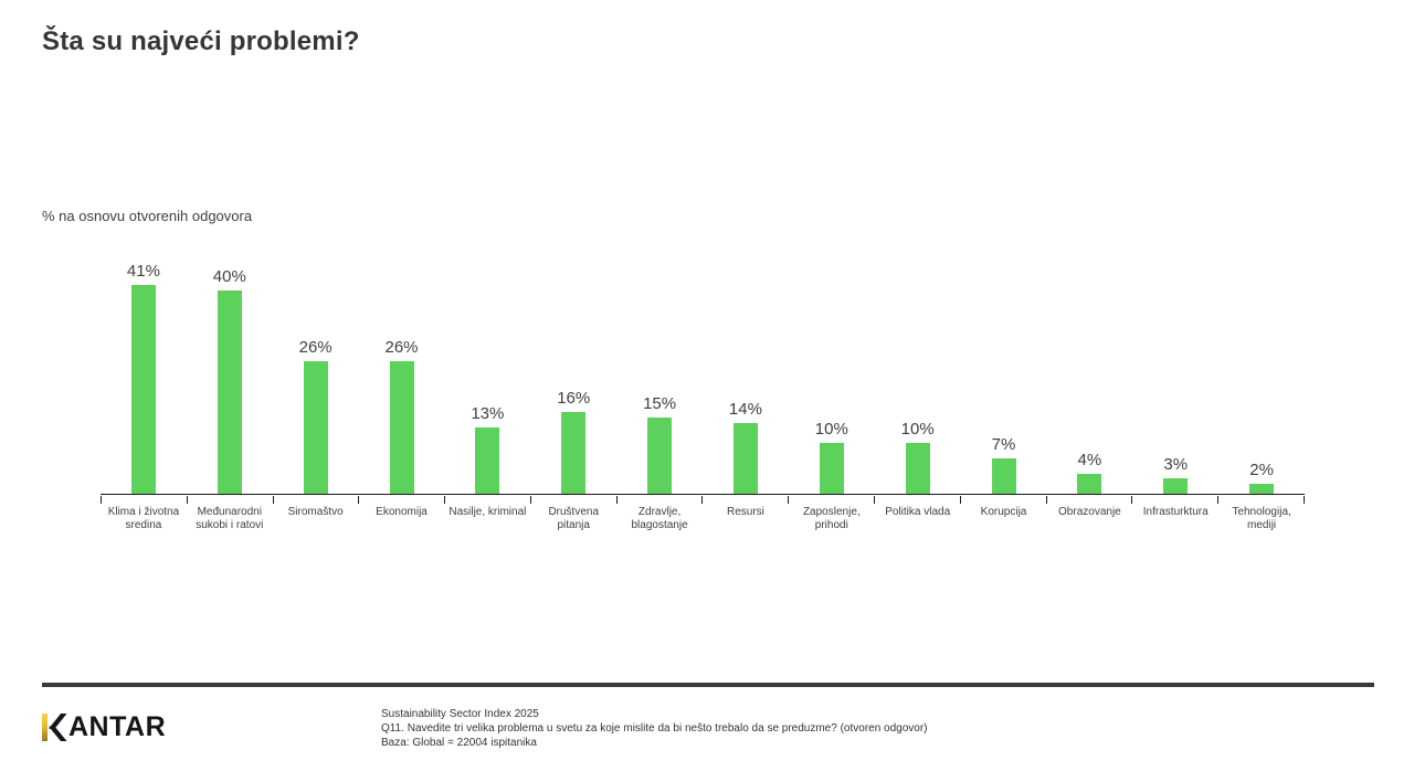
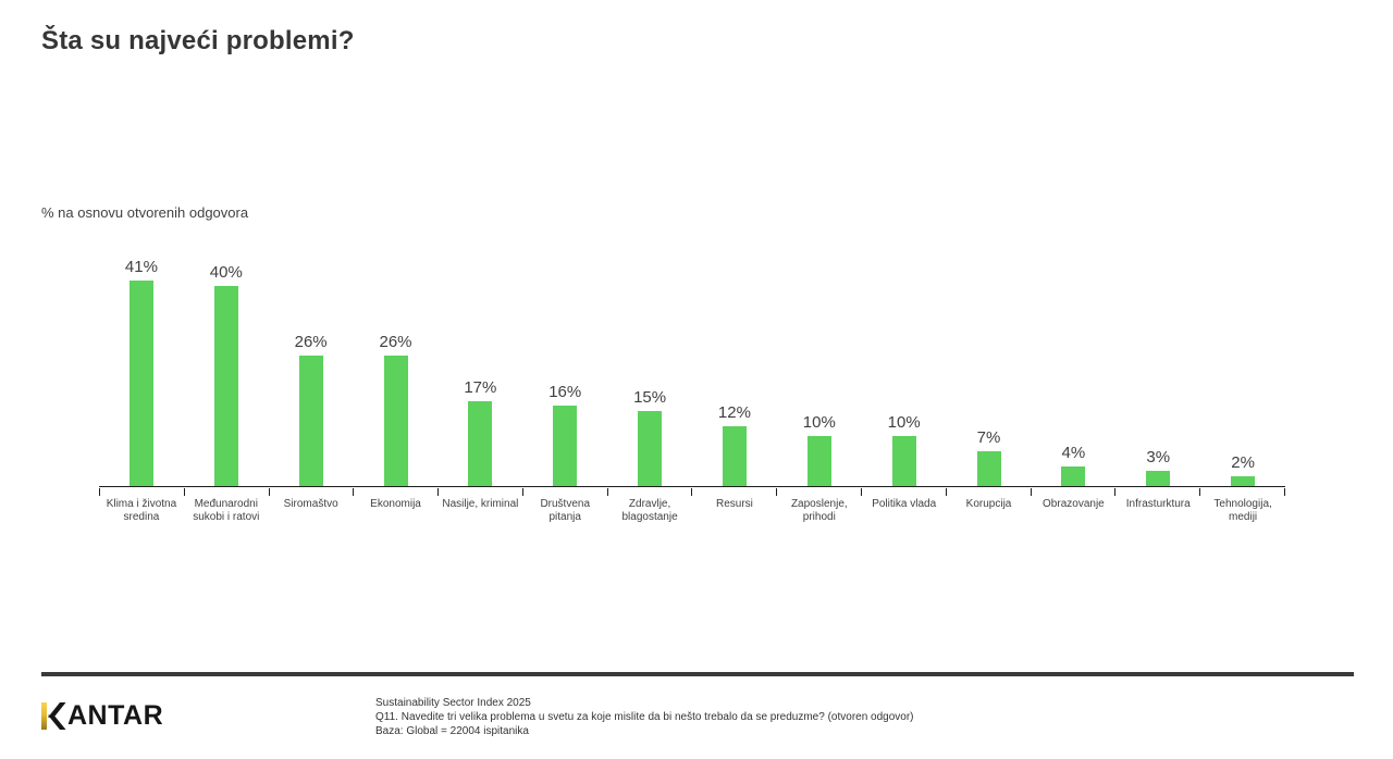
Nasilje, kriminal: 13% -> 17%
Resursi: 14% -> 12%
